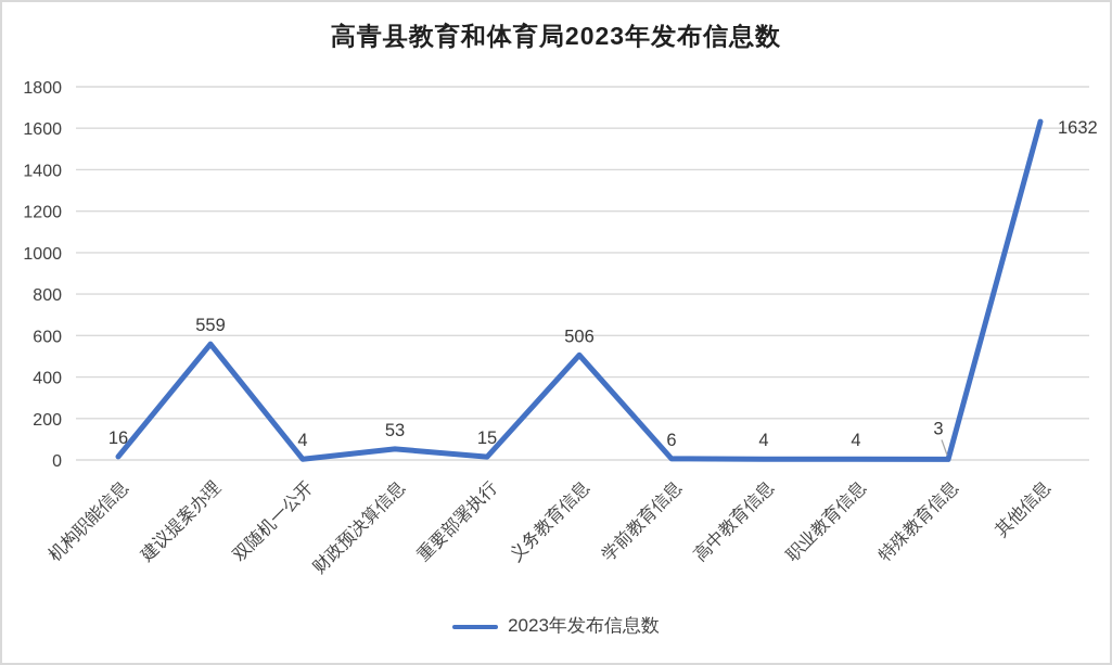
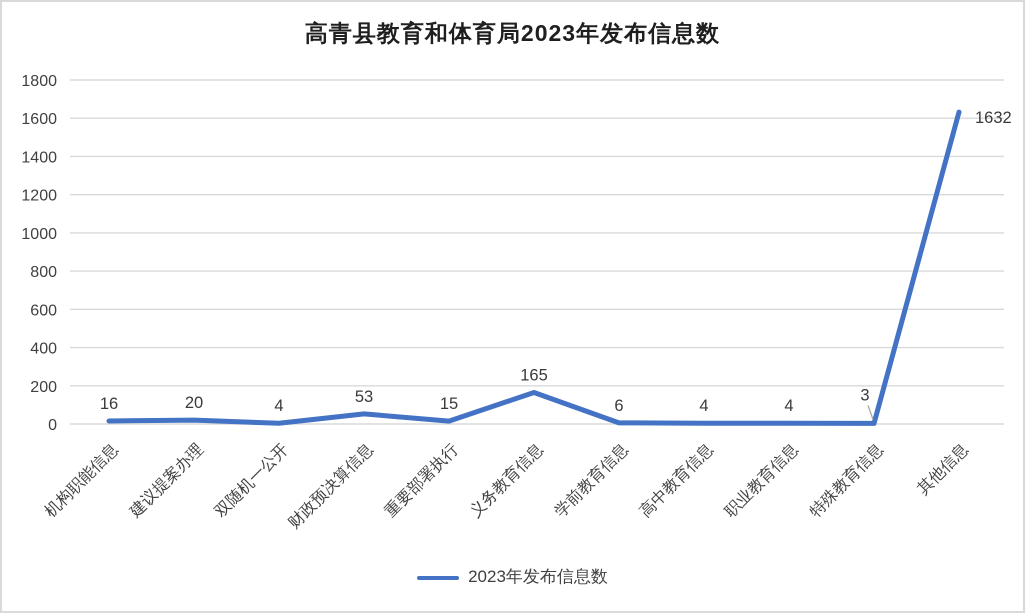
建议提案办理: 559 -> 20
义务教育信息: 506 -> 165
